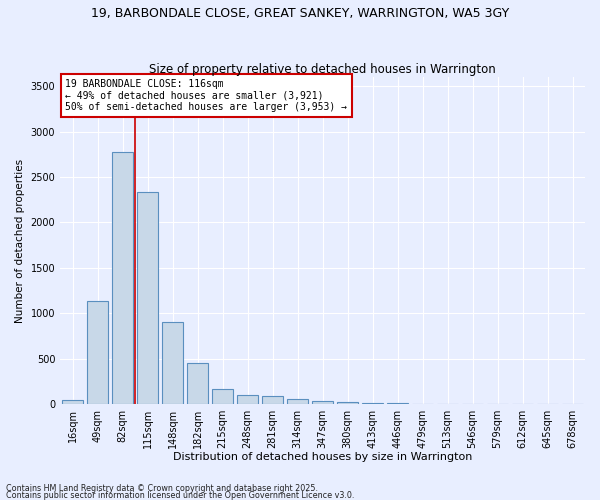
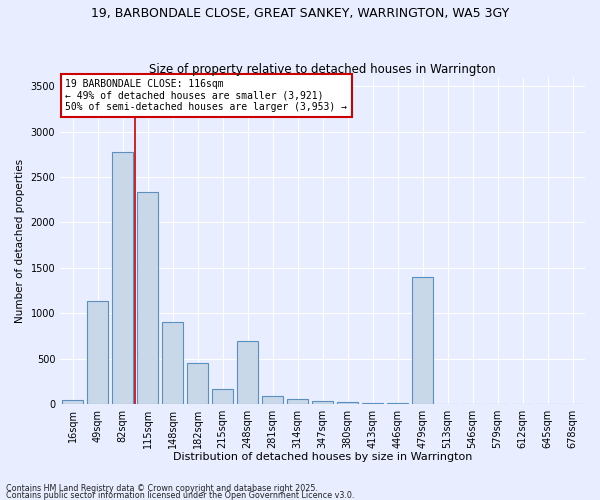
248sqm: 100 -> 700
479sqm: 0 -> 1400
